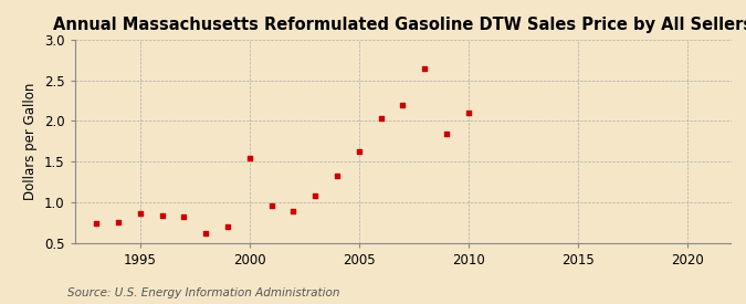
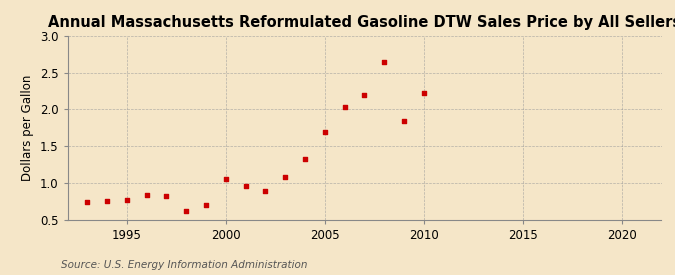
1995: 0.86 -> 0.77
2000: 1.54 -> 1.05
2005: 1.62 -> 1.70
2010: 2.10 -> 2.22
